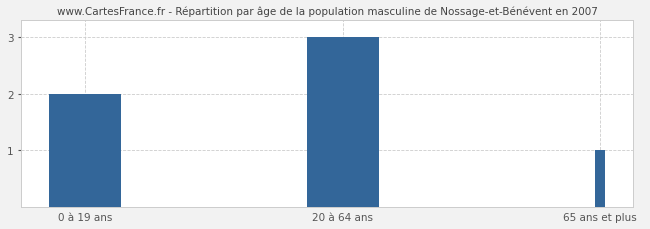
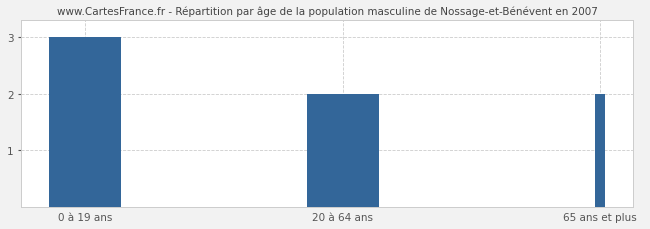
0 à 19 ans: 2 -> 3
20 à 64 ans: 3 -> 2
65 ans et plus: 1 -> 2
